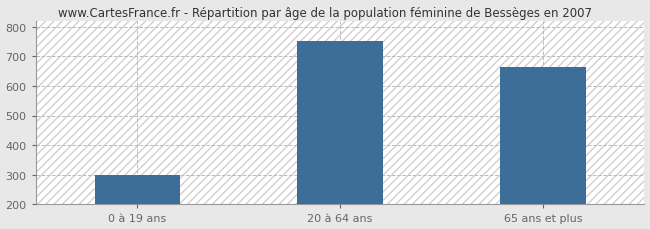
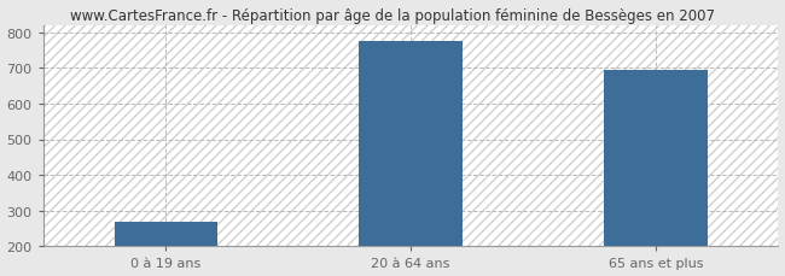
0 à 19 ans: 300 -> 270
20 à 64 ans: 750 -> 775
65 ans et plus: 665 -> 695
